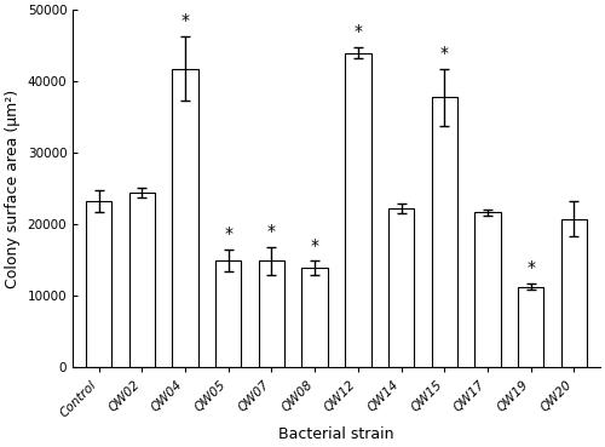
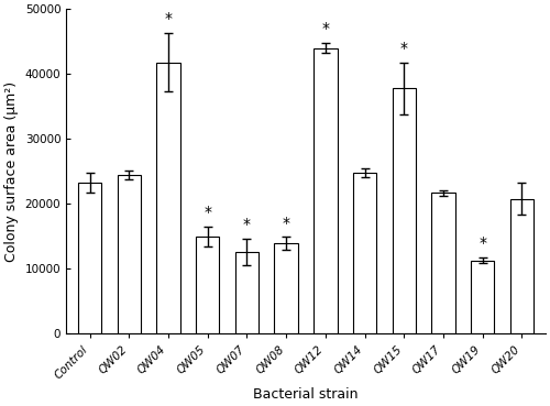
QW07: 14900 -> 12600
QW14: 22200 -> 24800
